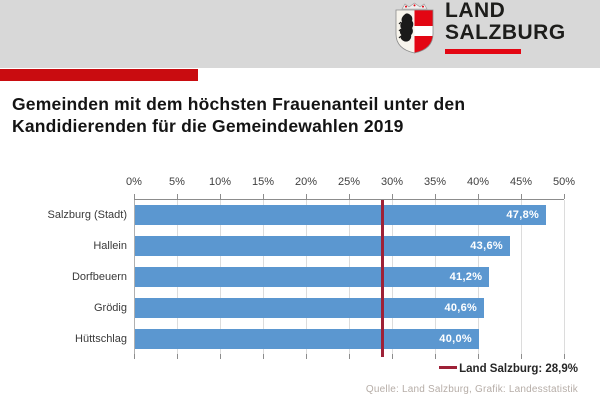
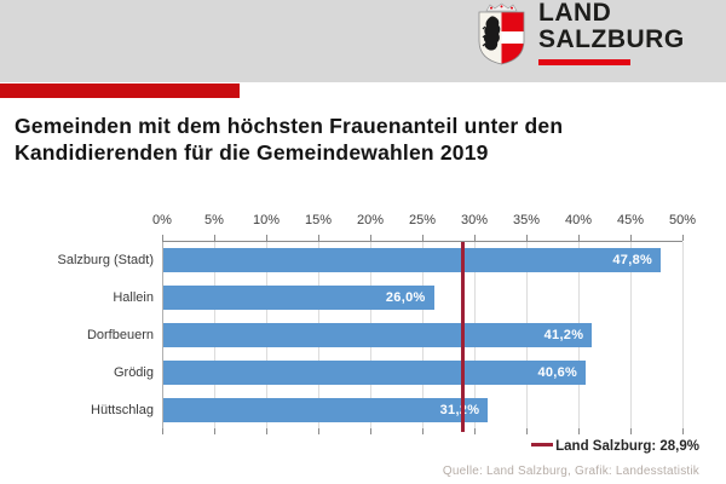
Hallein: 43,6% -> 26,0%
Hüttschlag: 40,0% -> 31,2%
